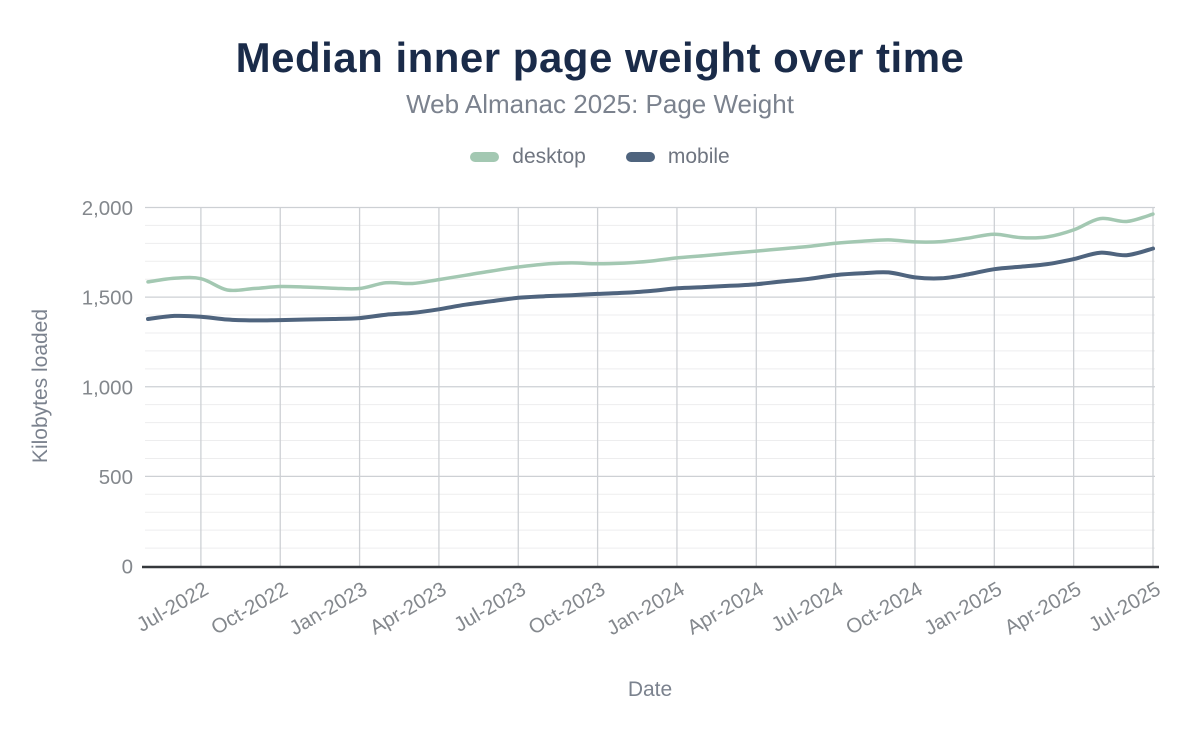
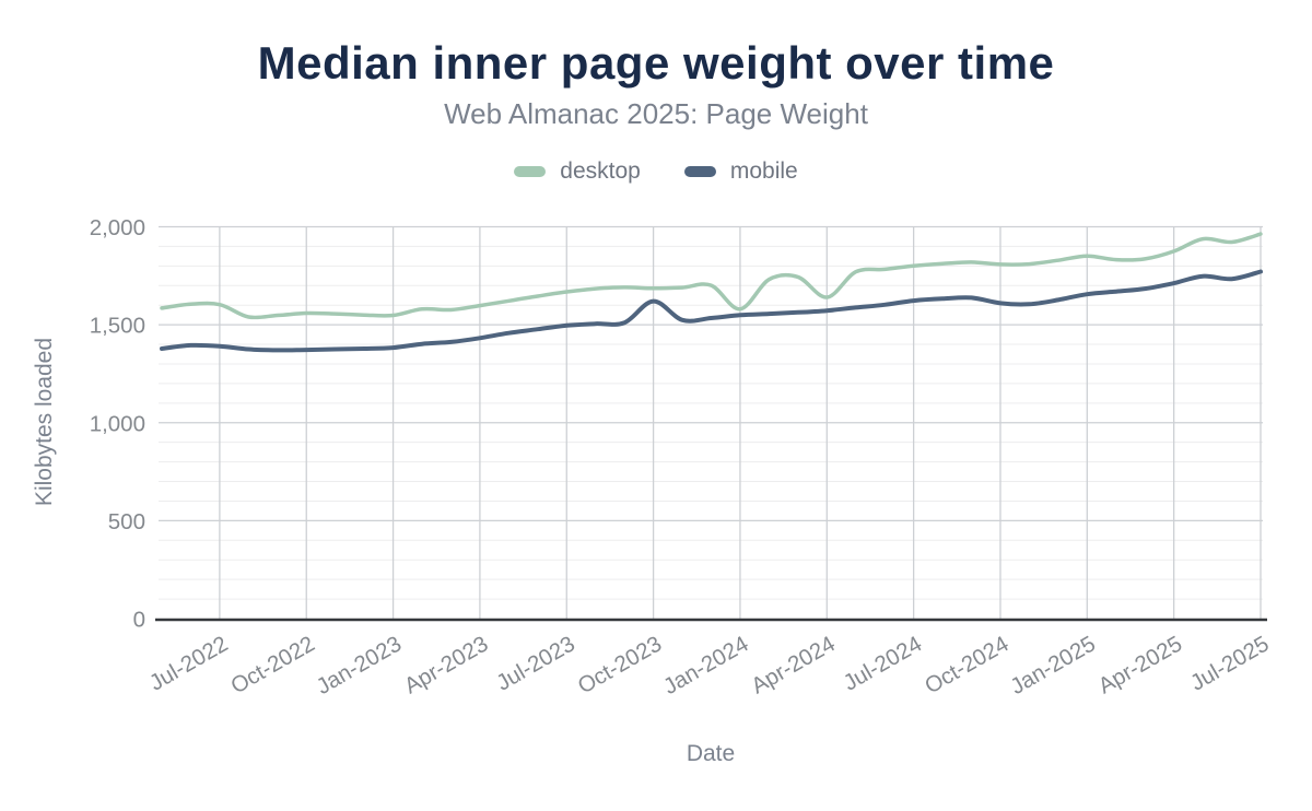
mobile/Oct-2023: 1520 -> 1620
desktop/Jan-2024: 1720 -> 1580
desktop/Apr-2024: 1760 -> 1640
